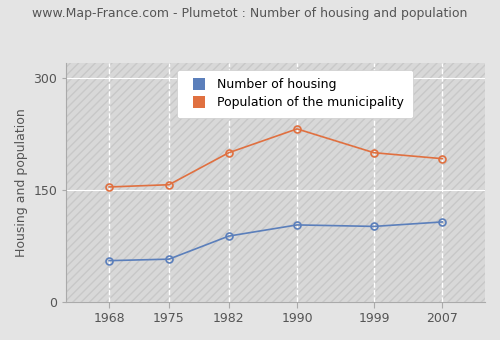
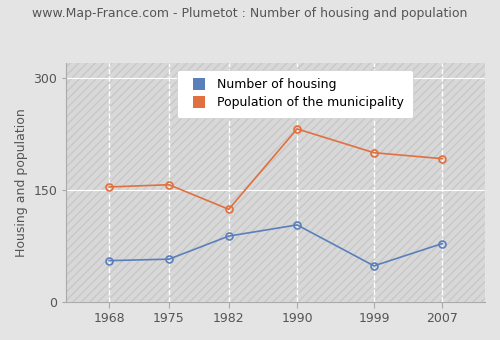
Population of the municipality/1982: 200 -> 124
Number of housing/1999: 101 -> 48
Number of housing/2007: 107 -> 78
